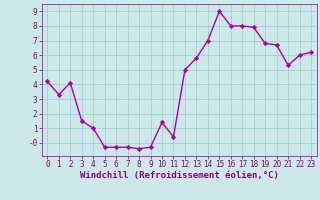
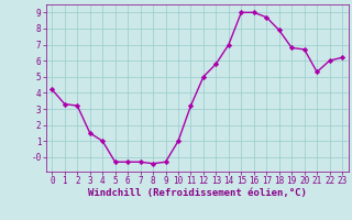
2: 4.1 -> 3.2
10: 1.4 -> 1.0
11: 0.4 -> 3.2
16: 8.0 -> 9.0
17: 8.0 -> 8.7
